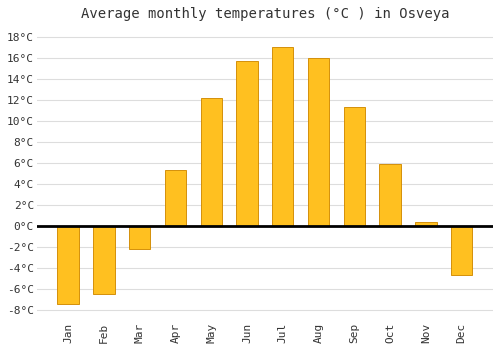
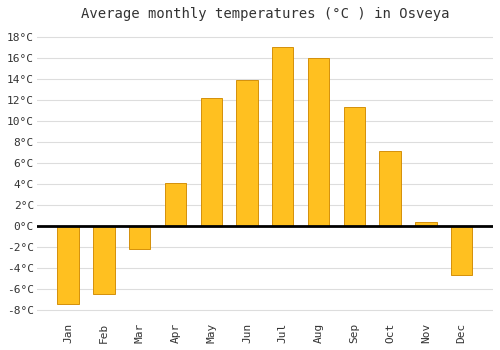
Apr: 5.3°C -> 4.1°C
Jun: 15.7°C -> 13.9°C
Oct: 5.9°C -> 7.1°C
